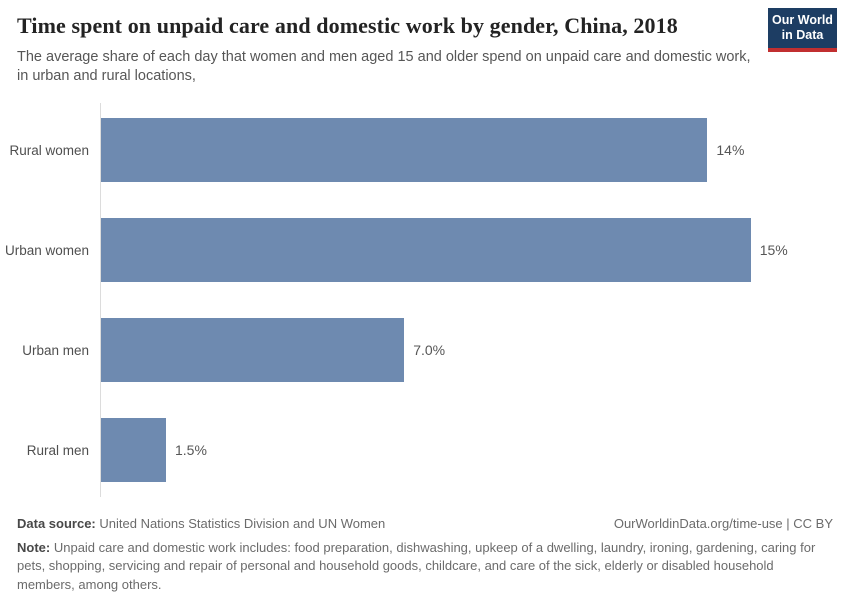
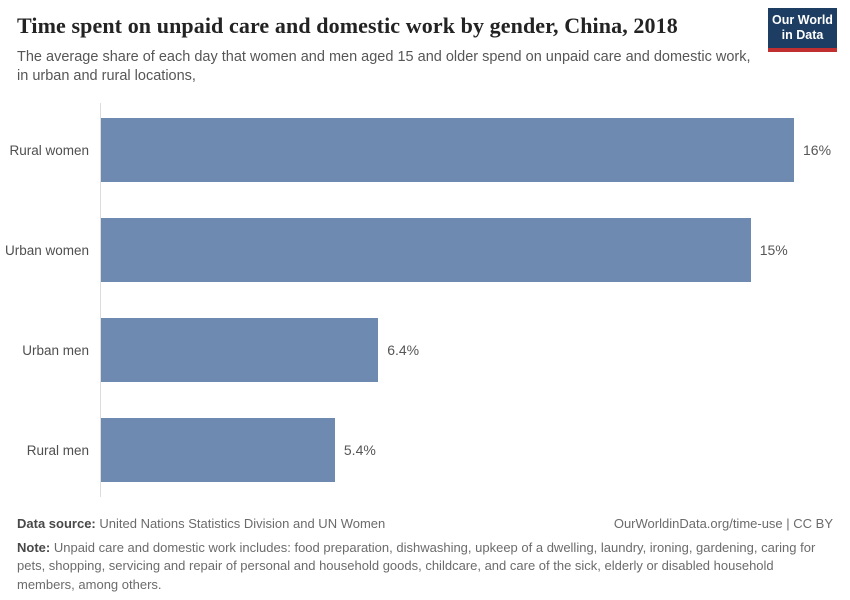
Rural women: 14% -> 16%
Urban men: 7.0% -> 6.4%
Rural men: 1.5% -> 5.4%
